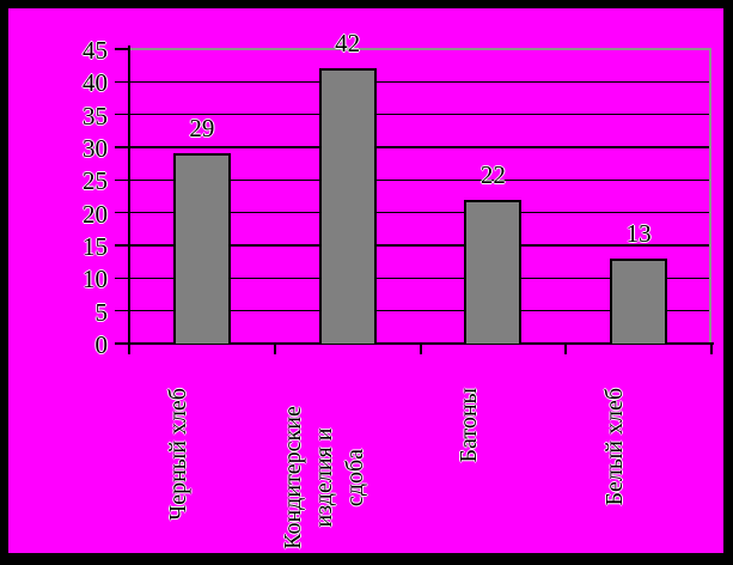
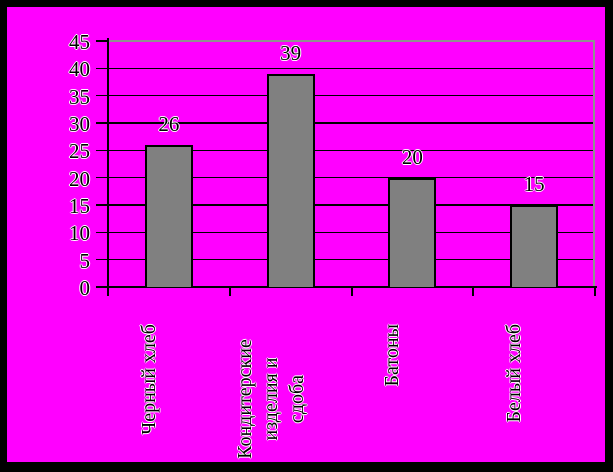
Черный хлеб: 29 -> 26
Кондитерские изделия и сдоба: 42 -> 39
Батоны: 22 -> 20
Белый хлеб: 13 -> 15
